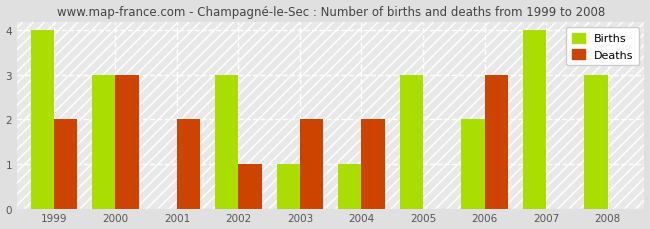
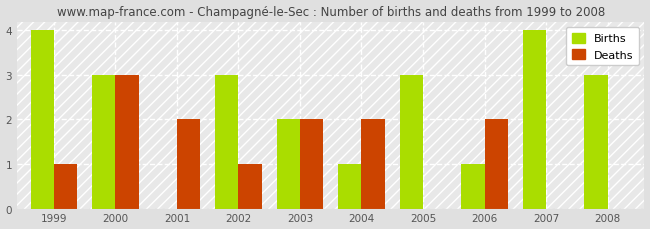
Deaths/1999: 2 -> 1
Births/2003: 1 -> 2
Births/2006: 2 -> 1
Deaths/2006: 3 -> 2
